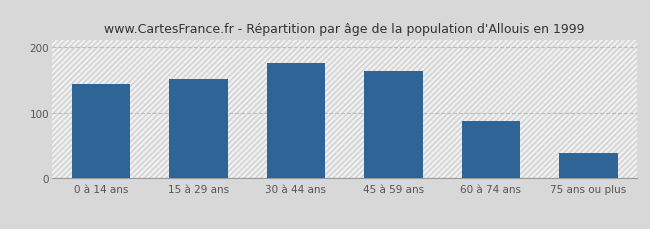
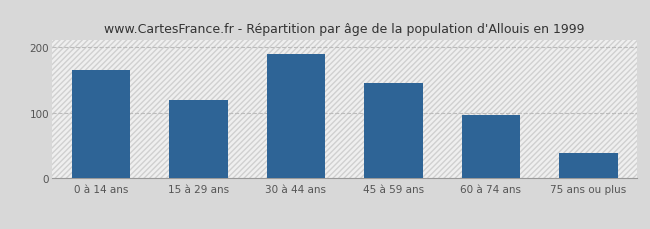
0 à 14 ans: 144 -> 165
15 à 29 ans: 152 -> 120
30 à 44 ans: 176 -> 190
45 à 59 ans: 164 -> 145
60 à 74 ans: 88 -> 97
